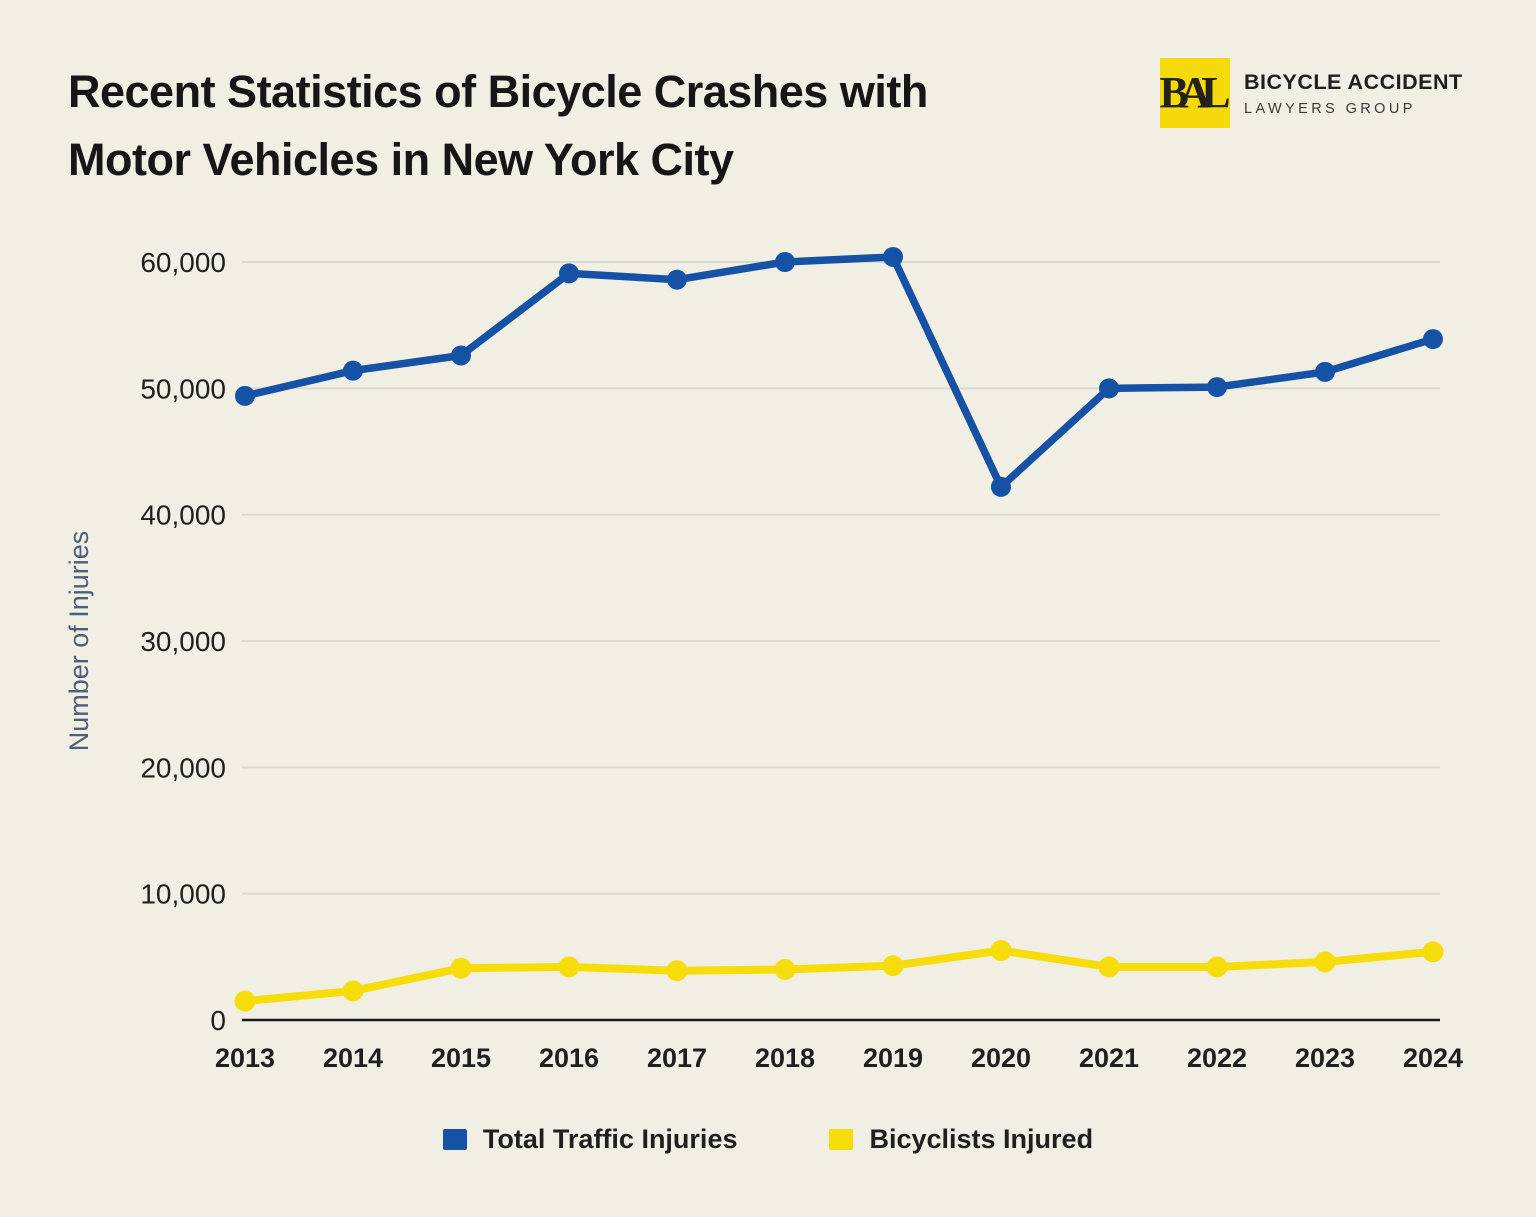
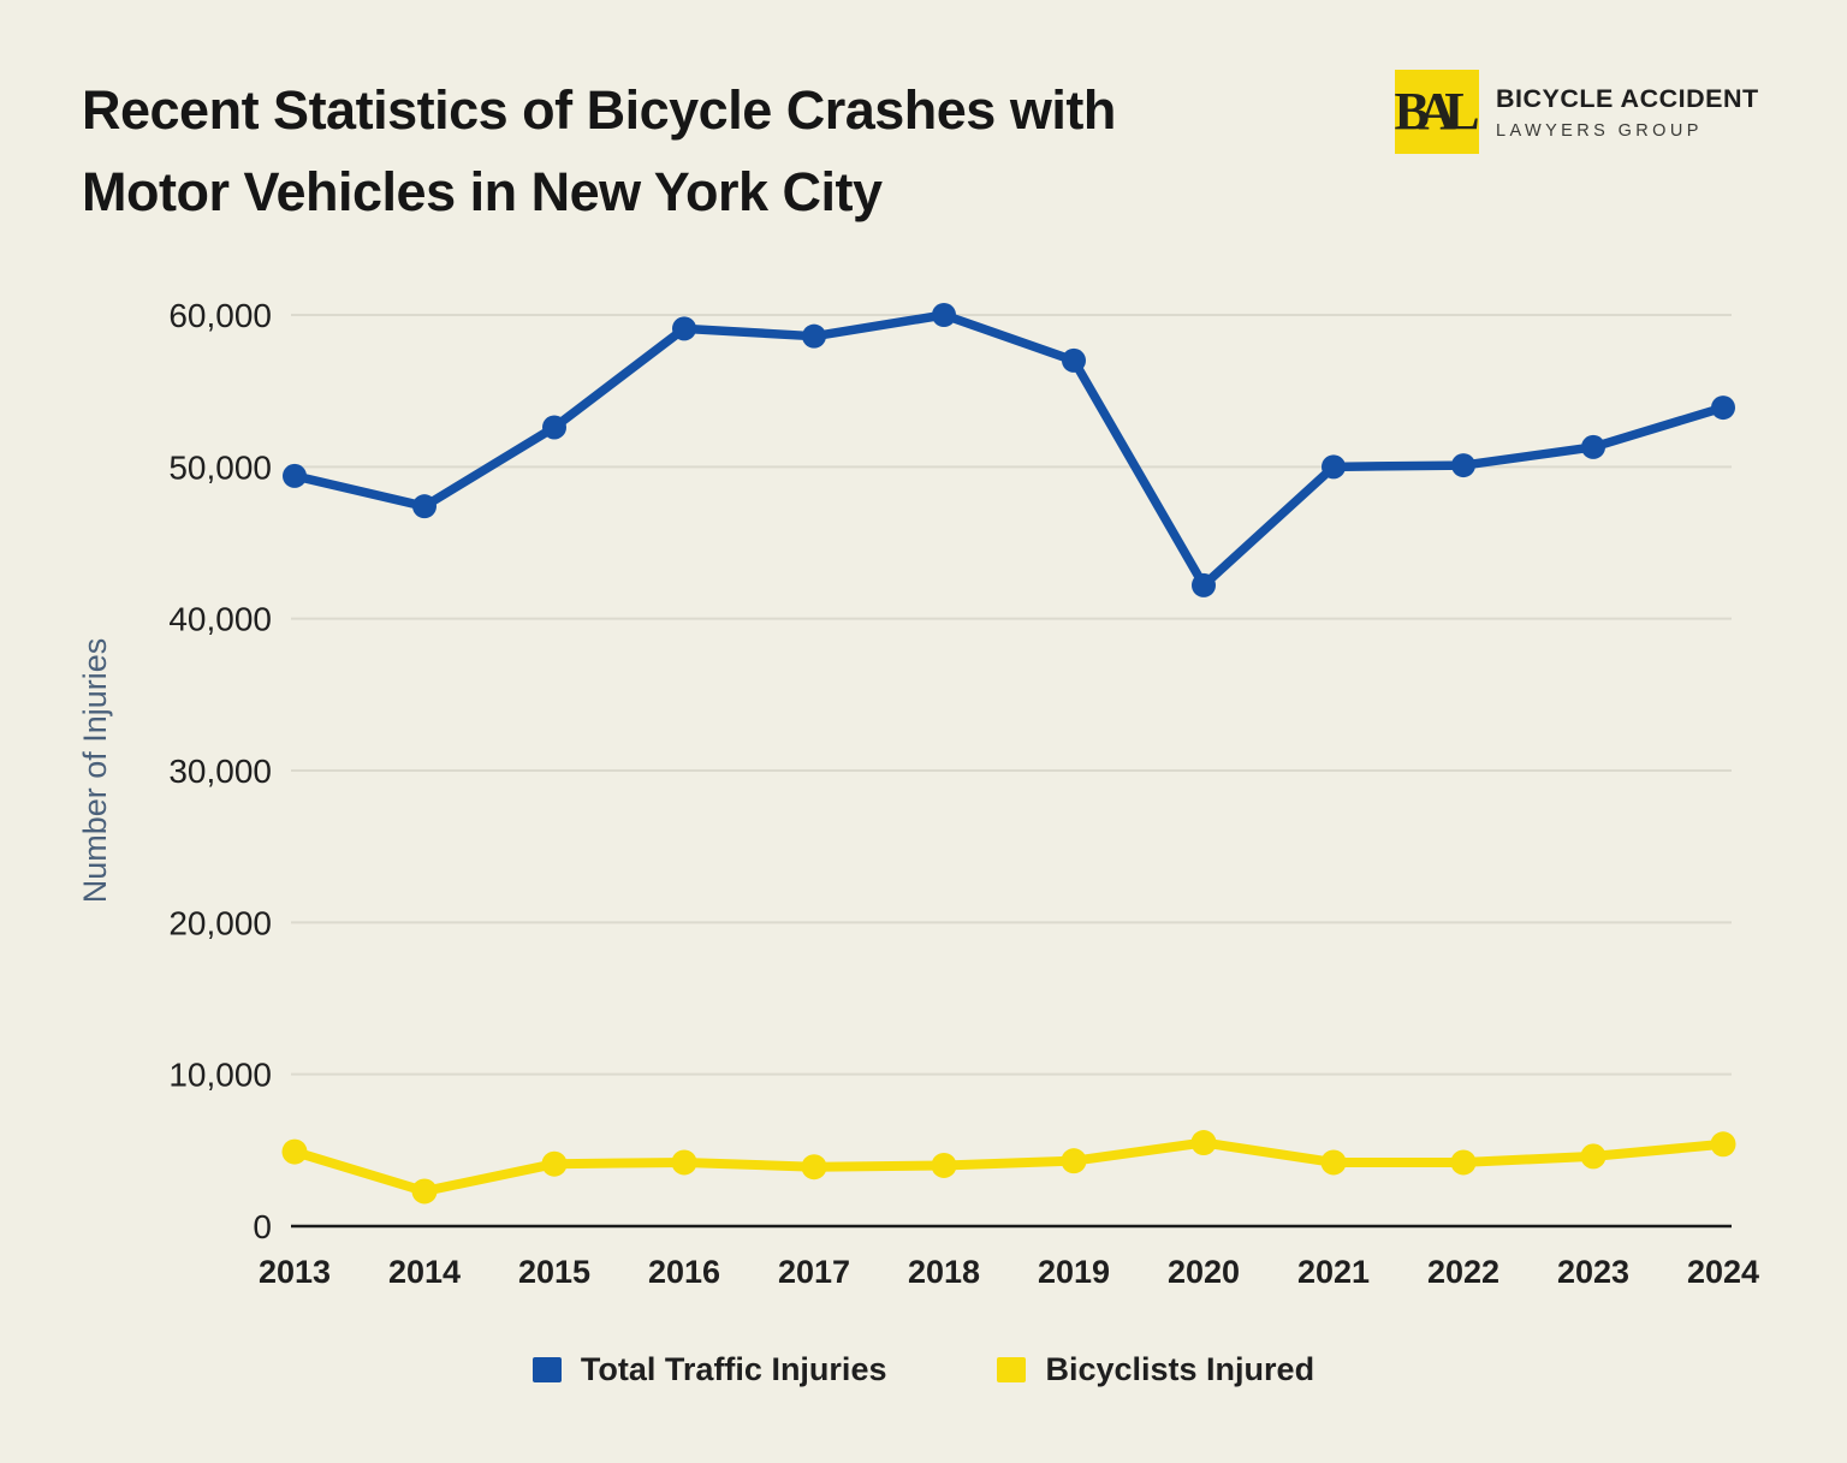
Bicyclists Injured/2013: 1500 -> 4900
Total Traffic Injuries/2014: 51400 -> 47400
Total Traffic Injuries/2019: 60400 -> 57000
